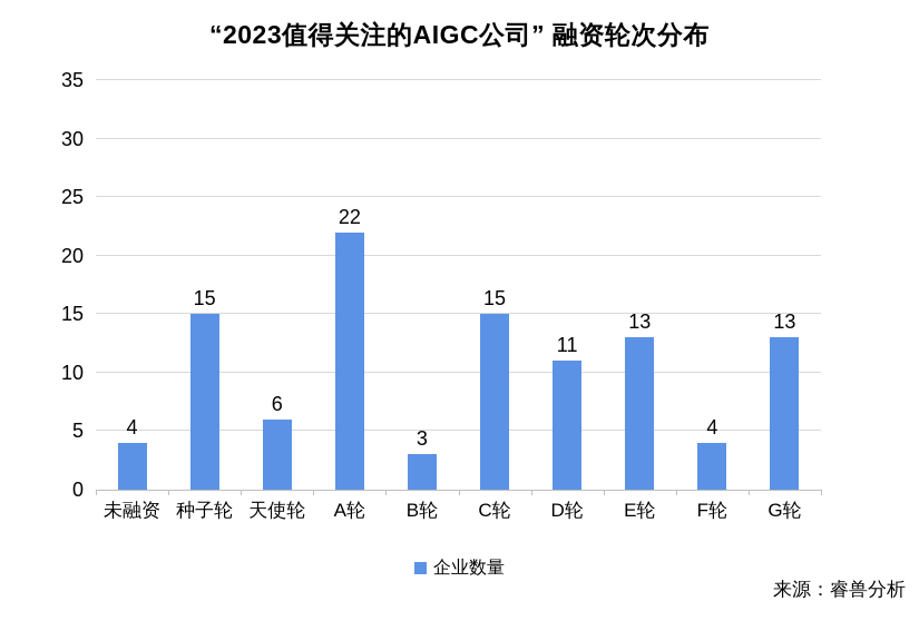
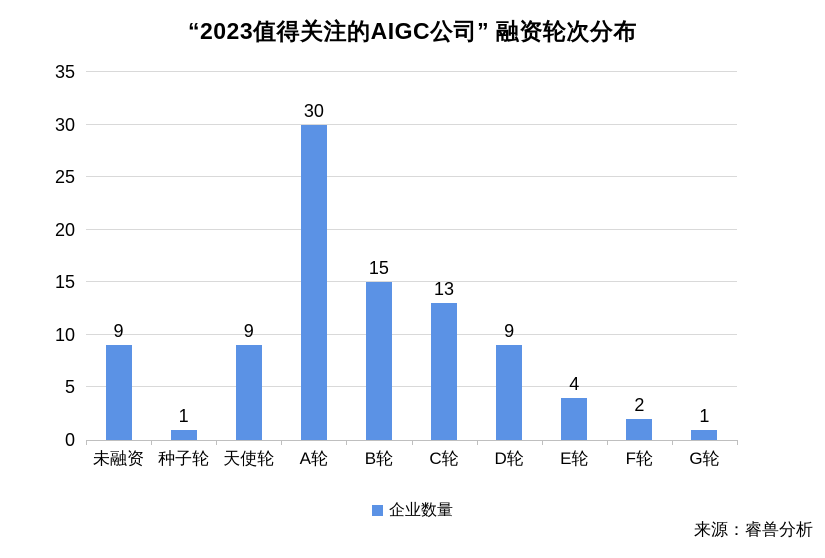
未融资: 4 -> 9
种子轮: 15 -> 1
天使轮: 6 -> 9
A轮: 22 -> 30
B轮: 3 -> 15
C轮: 15 -> 13
D轮: 11 -> 9
E轮: 13 -> 4
F轮: 4 -> 2
G轮: 13 -> 1
